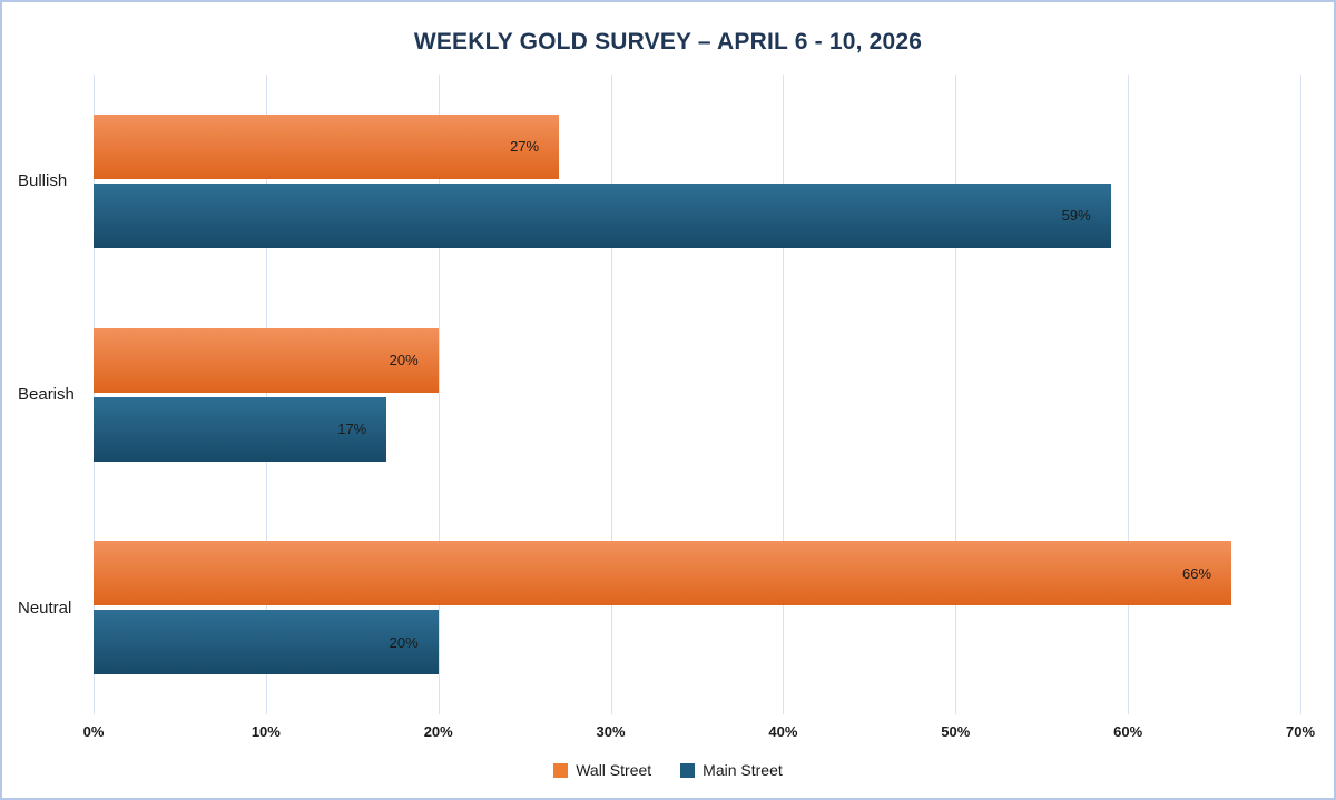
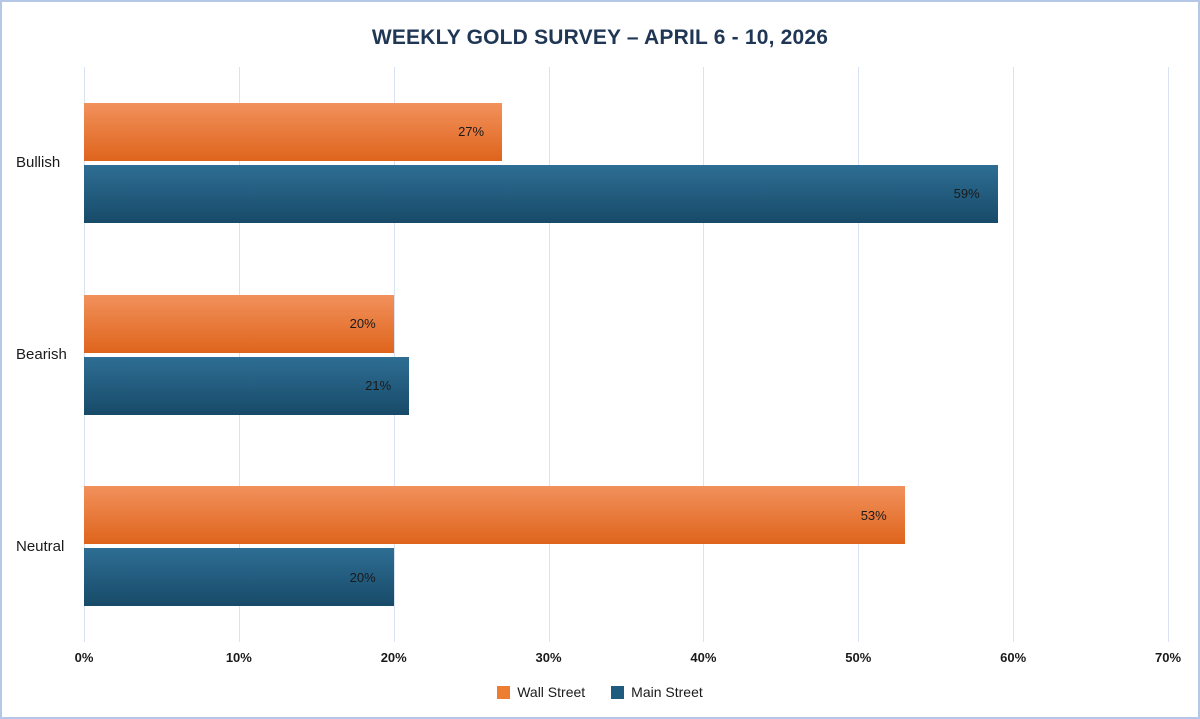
Main Street/Bearish: 17% -> 21%
Wall Street/Neutral: 66% -> 53%
